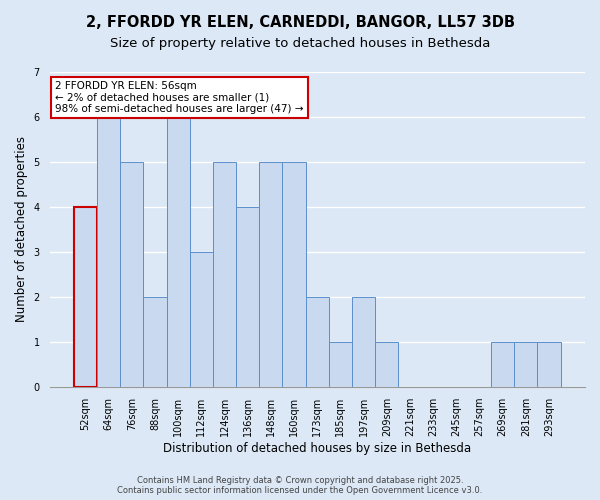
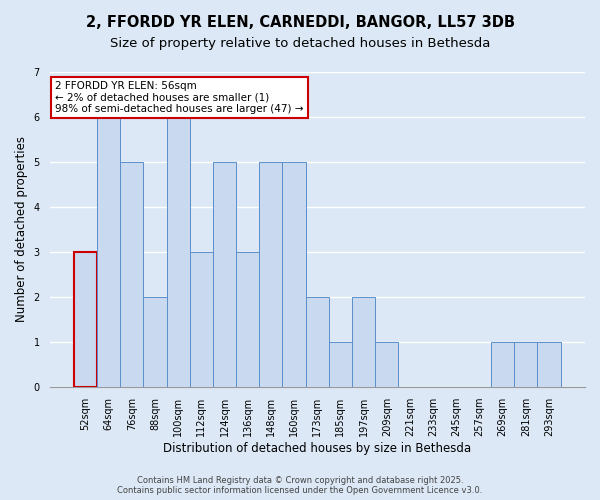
52sqm: 4 -> 3
136sqm: 4 -> 3
